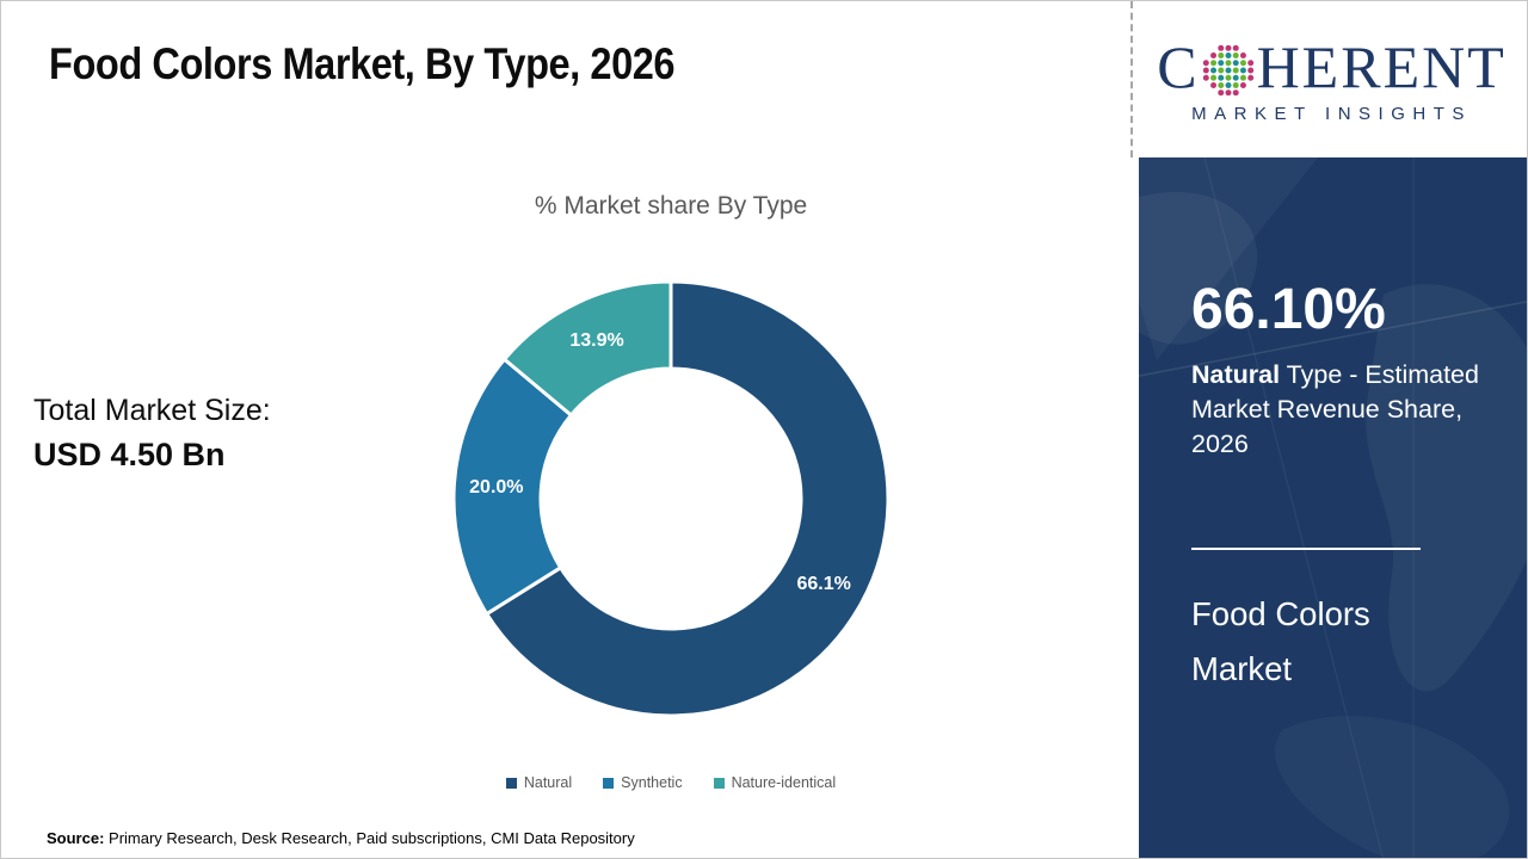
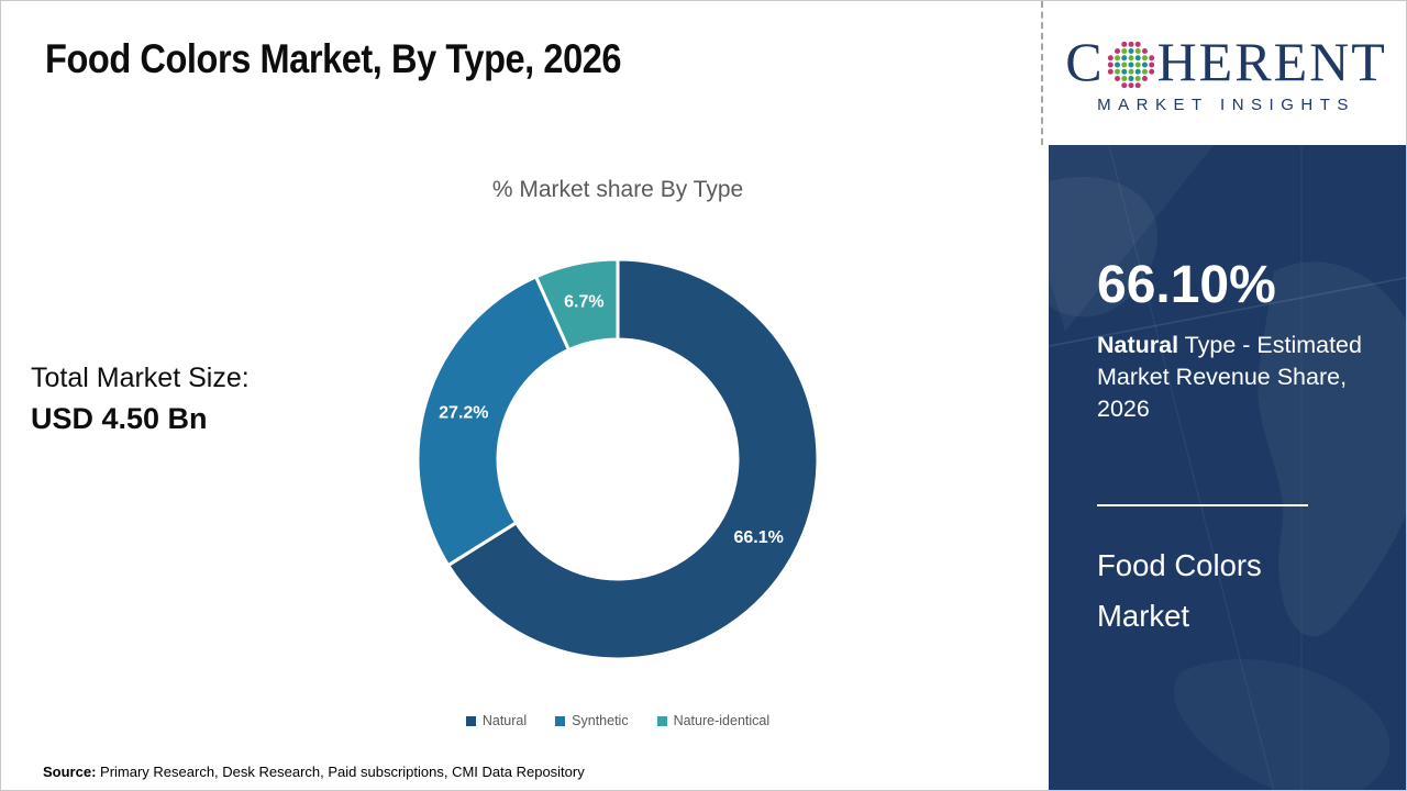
Synthetic: 20.0% -> 27.2%
Nature-identical: 13.9% -> 6.7%
